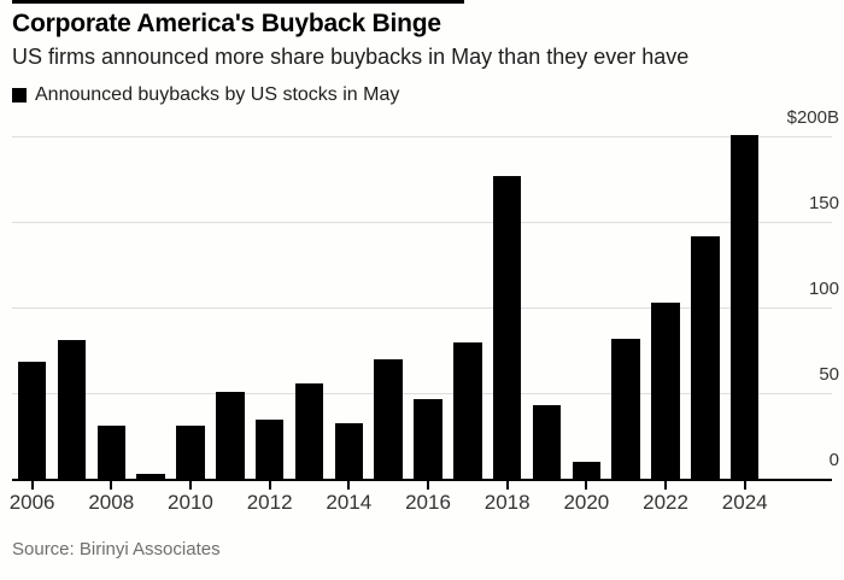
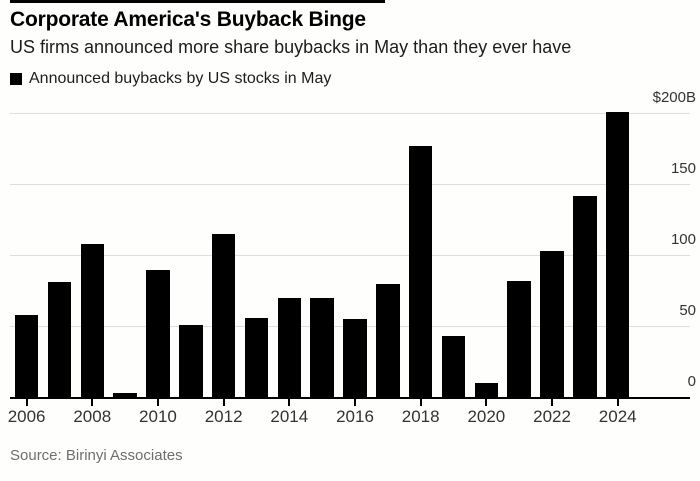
2006: $69B -> $58B
2008: $31B -> $108B
2010: $31B -> $90B
2012: $35B -> $115B
2014: $33B -> $70B
2016: $47B -> $55B
